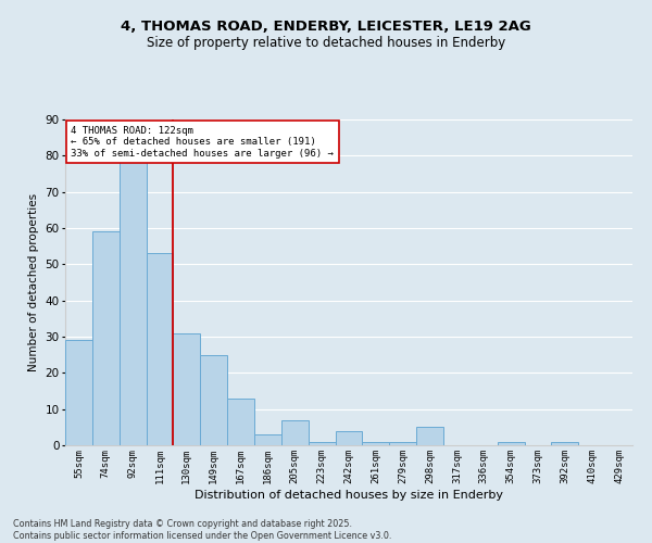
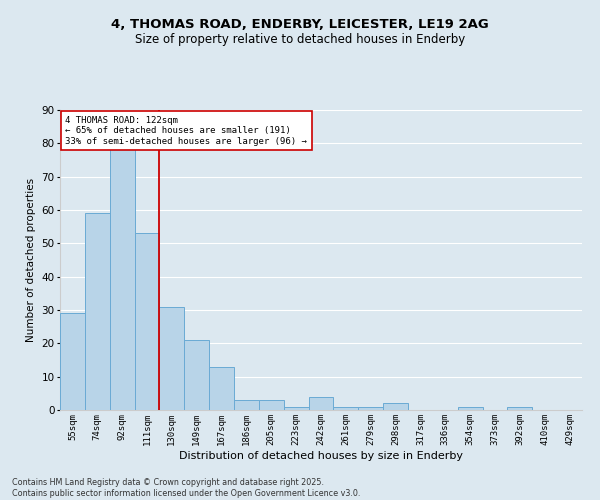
149sqm: 25 -> 21
205sqm: 7 -> 3
298sqm: 5 -> 2
